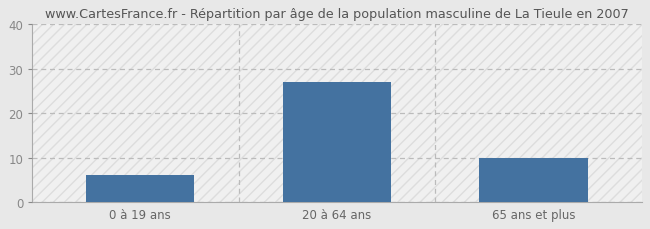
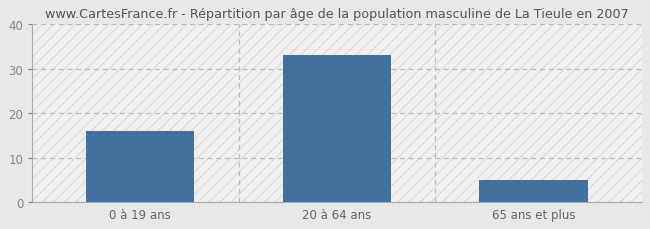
0 à 19 ans: 6 -> 16
20 à 64 ans: 27 -> 33
65 ans et plus: 10 -> 5
